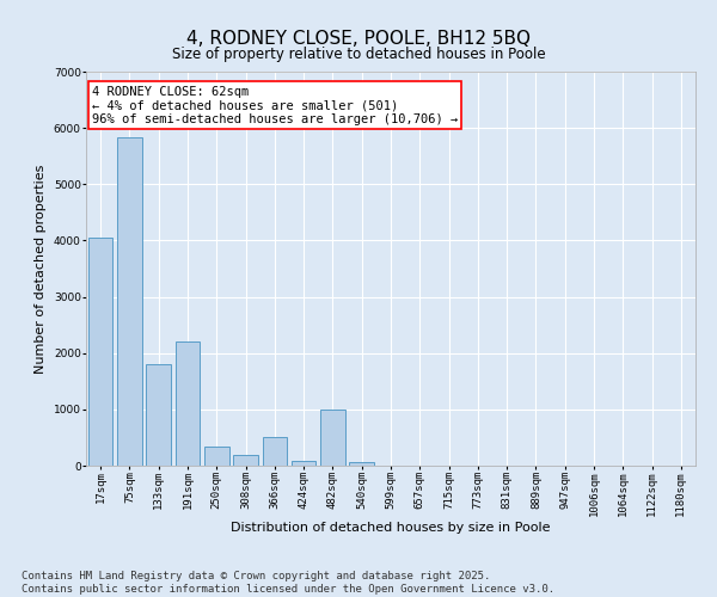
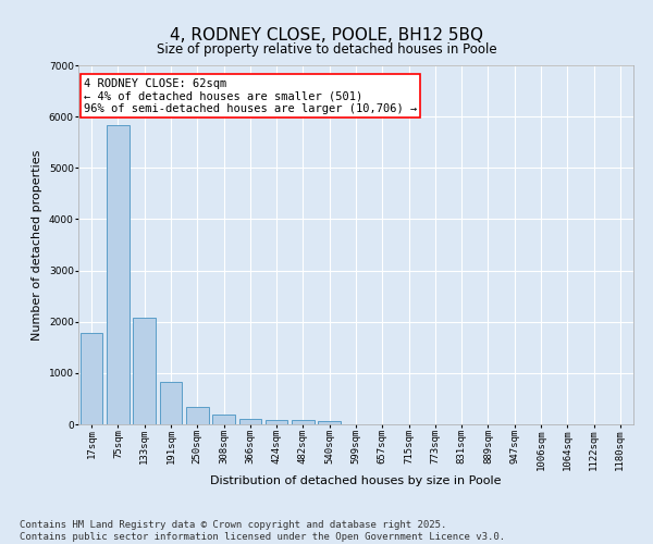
17sqm: 4050 -> 1780
133sqm: 1800 -> 2080
191sqm: 2200 -> 820
366sqm: 500 -> 110
482sqm: 1000 -> 80
